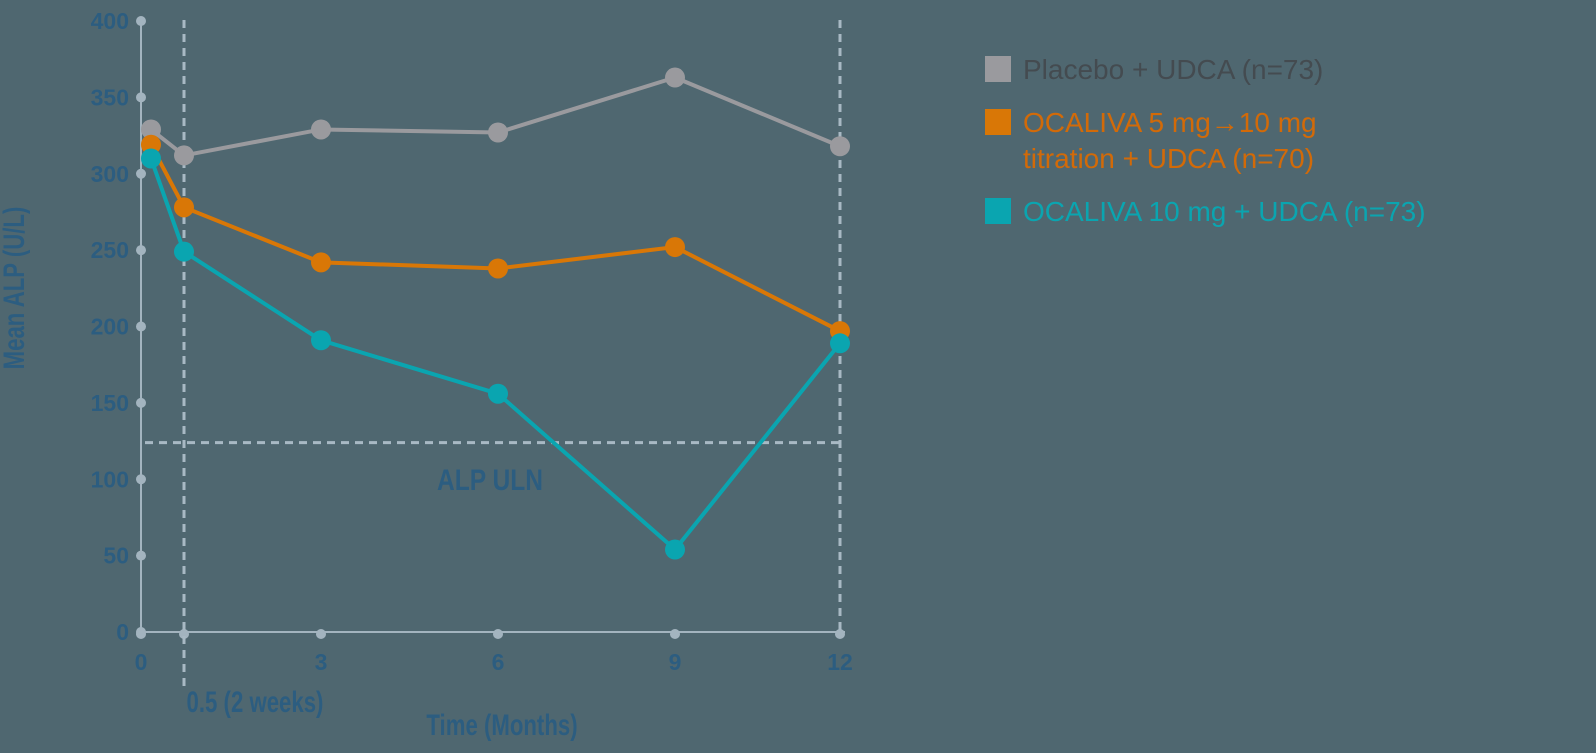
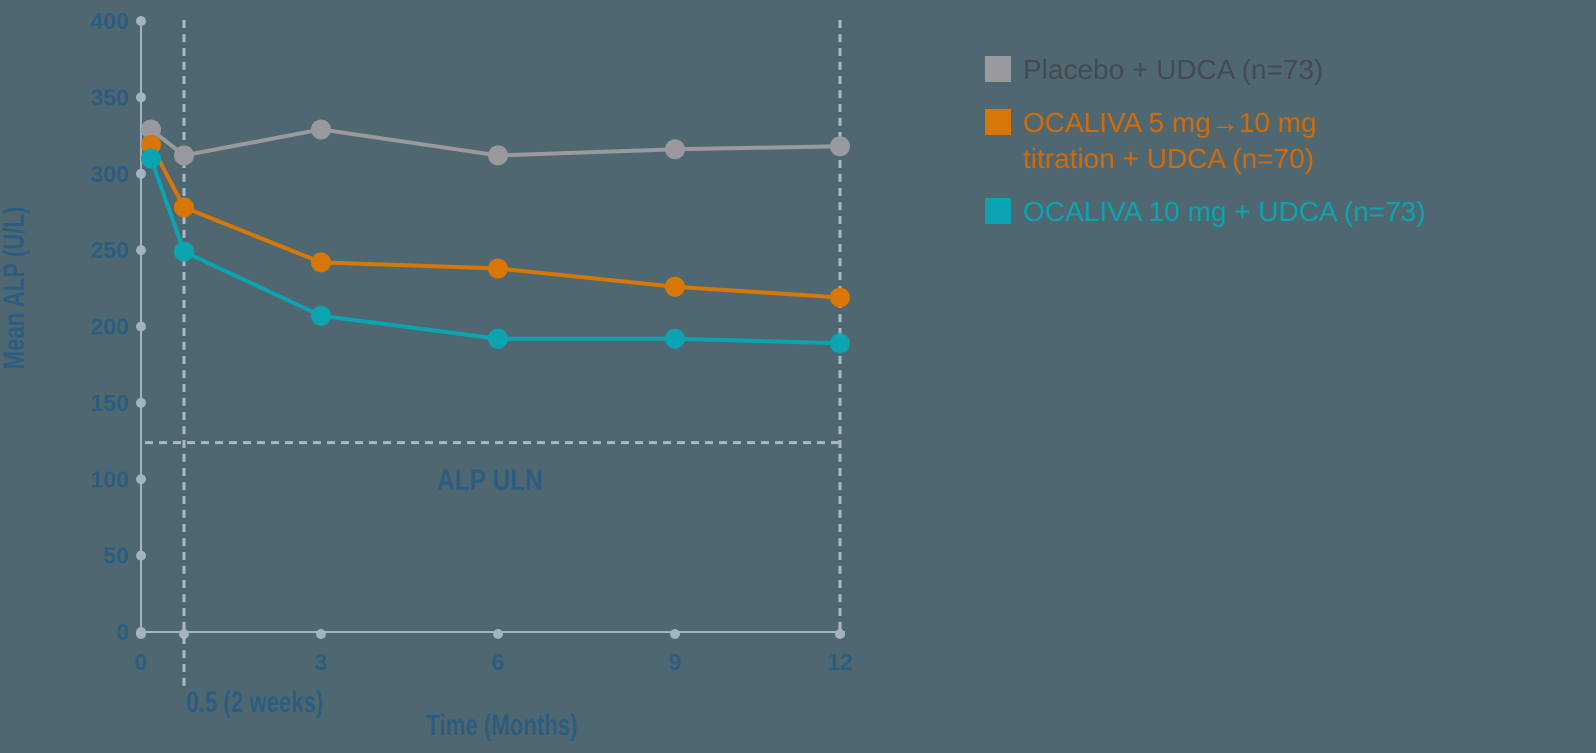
OCALIVA 10 mg + UDCA (n=73)/3: 191 -> 207
Placebo + UDCA (n=73)/6: 327 -> 312
OCALIVA 10 mg + UDCA (n=73)/6: 156 -> 192
Placebo + UDCA (n=73)/9: 363 -> 316
OCALIVA 5 mg→10 mg titration + UDCA (n=70)/9: 252 -> 226
OCALIVA 10 mg + UDCA (n=73)/9: 54 -> 192
OCALIVA 5 mg→10 mg titration + UDCA (n=70)/12: 197 -> 219
